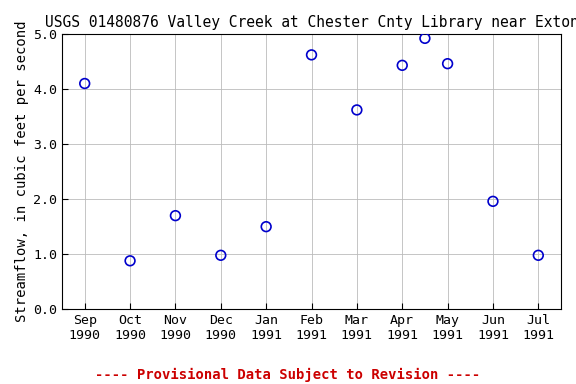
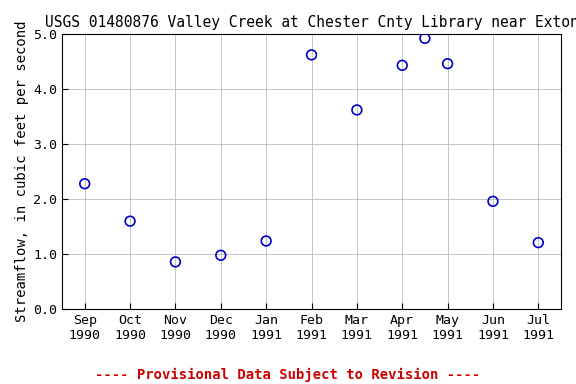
Sep 1990: 4.10 -> 2.28
Oct 1990: 0.88 -> 1.60
Nov 1990: 1.70 -> 0.86
Jan 1991: 1.50 -> 1.24
Jul 1991: 0.98 -> 1.21
